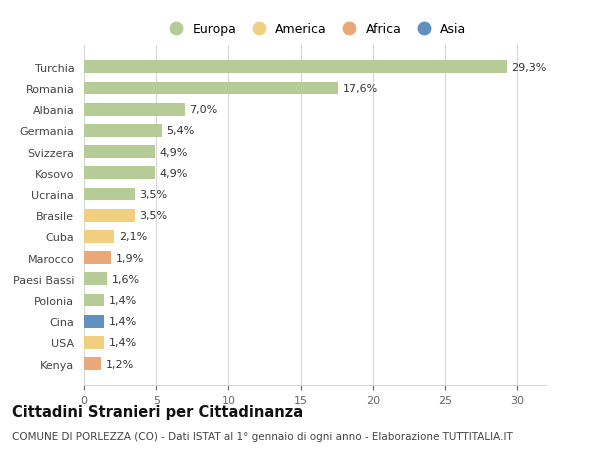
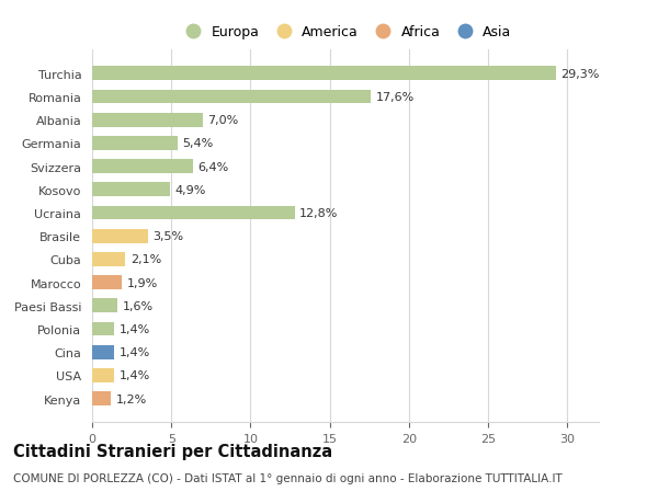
Svizzera: 4,9% -> 6,4%
Ucraina: 3,5% -> 12,8%
